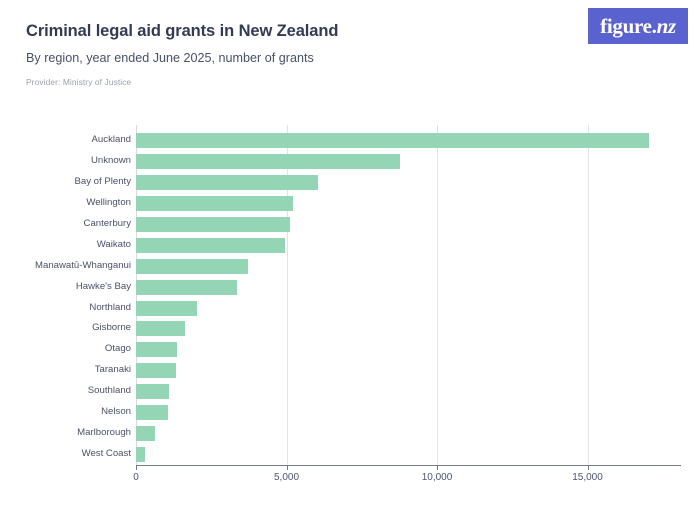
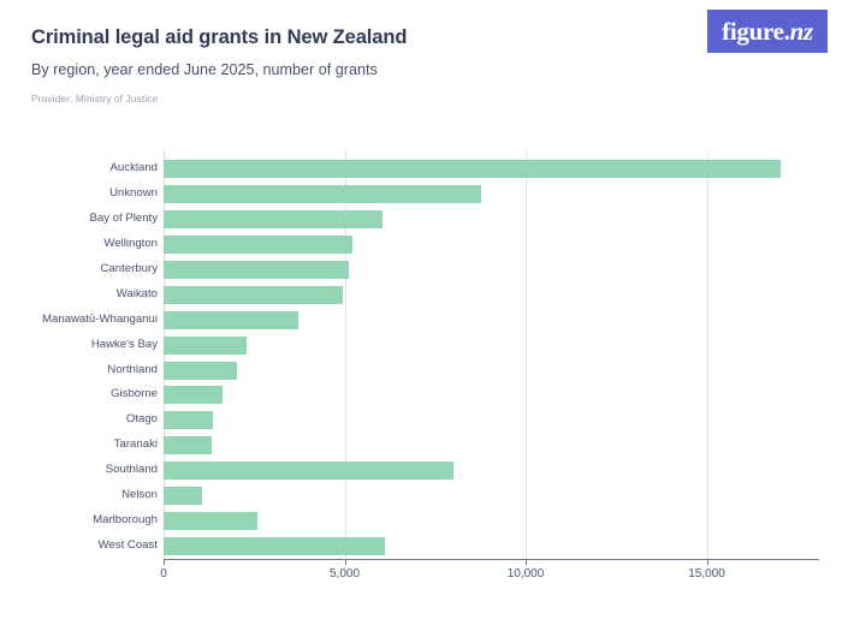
Hawke's Bay: 3400 -> 2300
Southland: 1100 -> 8000
Marlborough: 600 -> 2600
West Coast: 300 -> 6100
